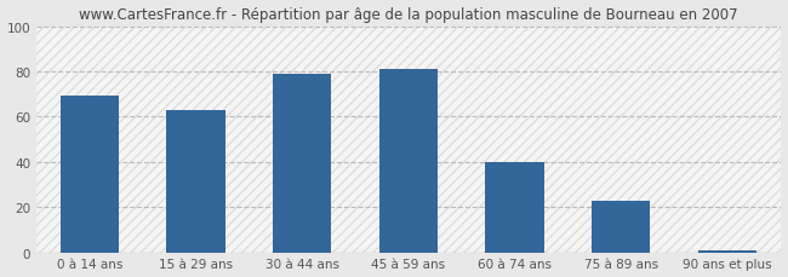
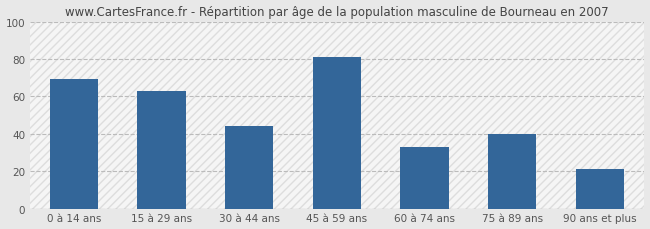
30 à 44 ans: 79 -> 44
60 à 74 ans: 40 -> 33
75 à 89 ans: 23 -> 40
90 ans et plus: 1 -> 21
